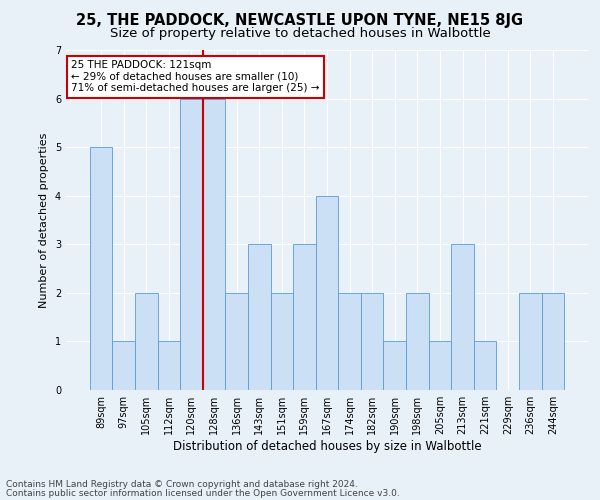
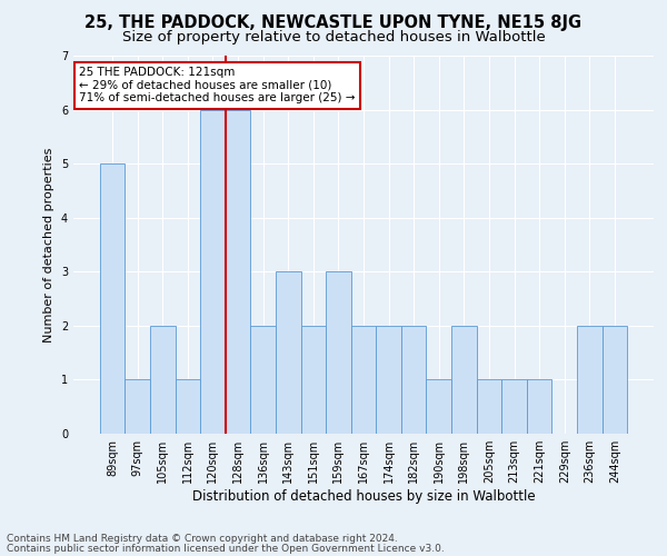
167sqm: 4 -> 2
213sqm: 3 -> 1
